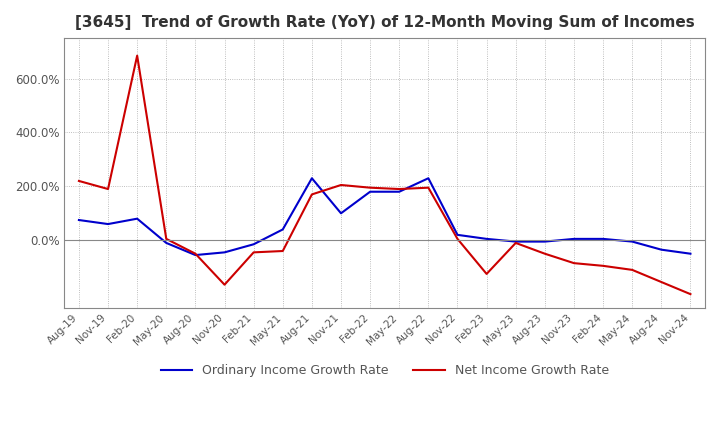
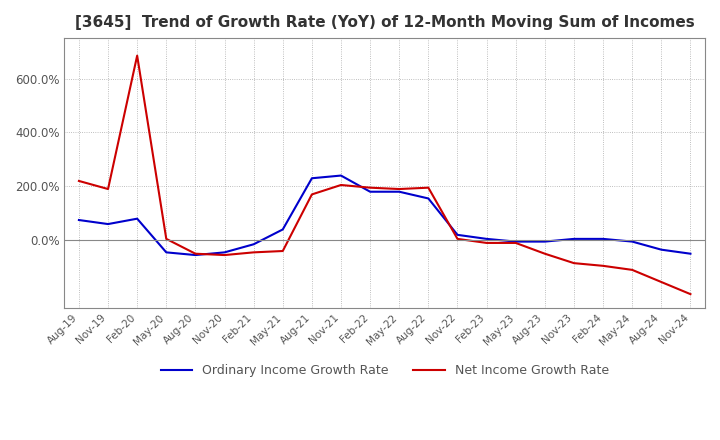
Ordinary Income Growth Rate/May-20: -10% -> -45%
Net Income Growth Rate/Nov-20: -165% -> -55%
Ordinary Income Growth Rate/Nov-21: 100% -> 240%
Ordinary Income Growth Rate/Aug-22: 230% -> 155%
Net Income Growth Rate/Feb-23: -125% -> -10%
